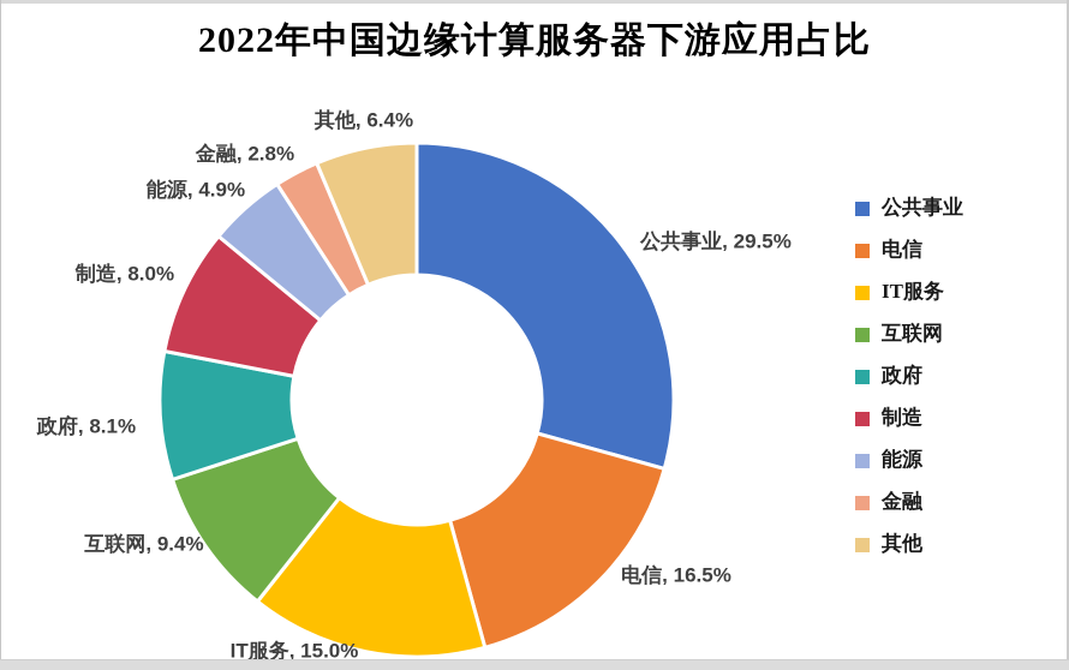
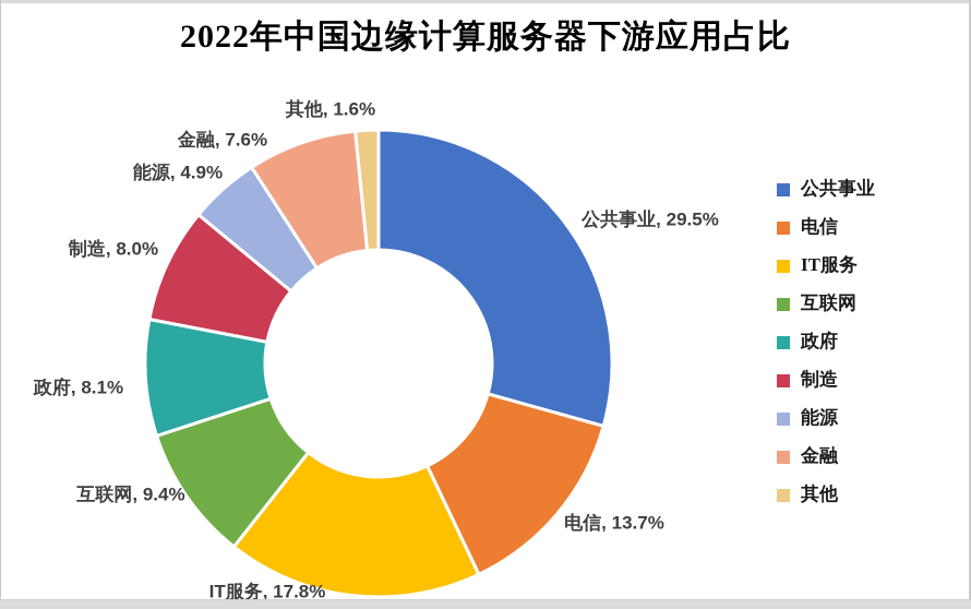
电信: 16.5% -> 13.7%
IT服务: 15.0% -> 17.8%
金融: 2.8% -> 7.6%
其他: 6.4% -> 1.6%
